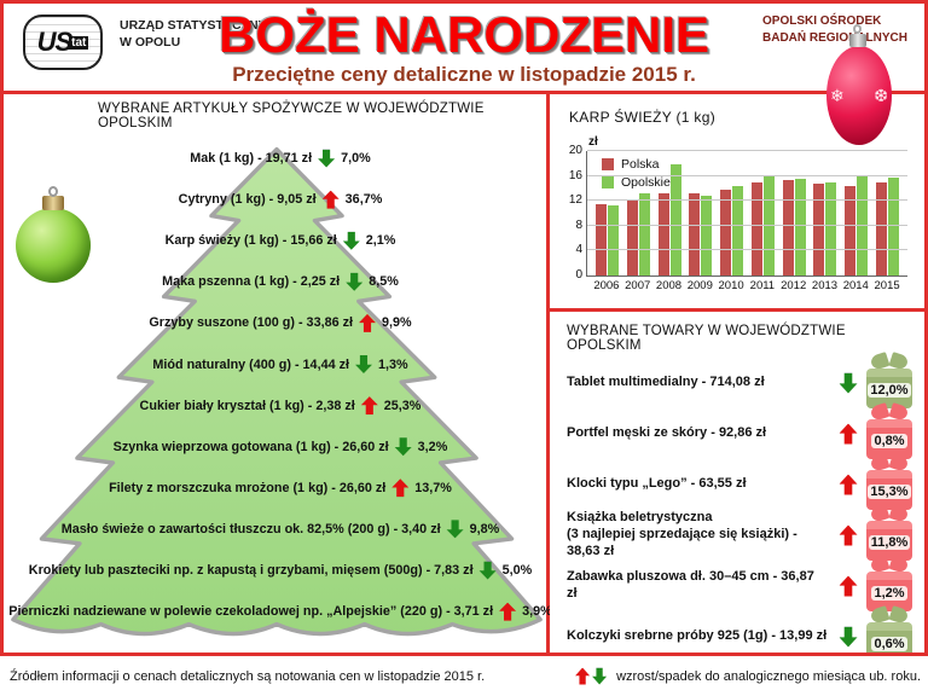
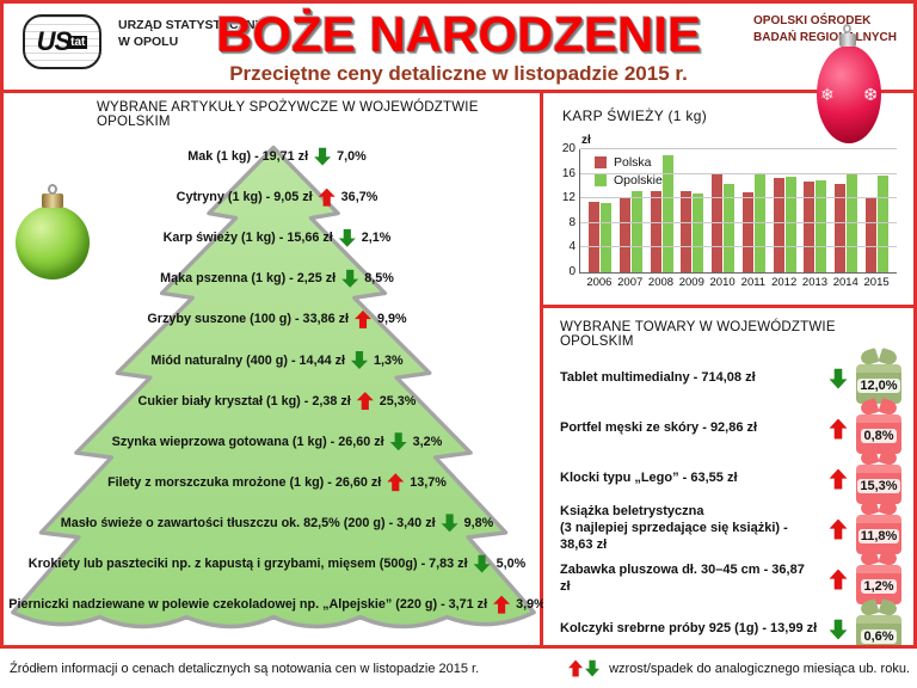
Opolskie/2008: 18 -> 19
Polska/2010: 14 -> 16
Polska/2011: 15 -> 13
Polska/2015: 15 -> 12
